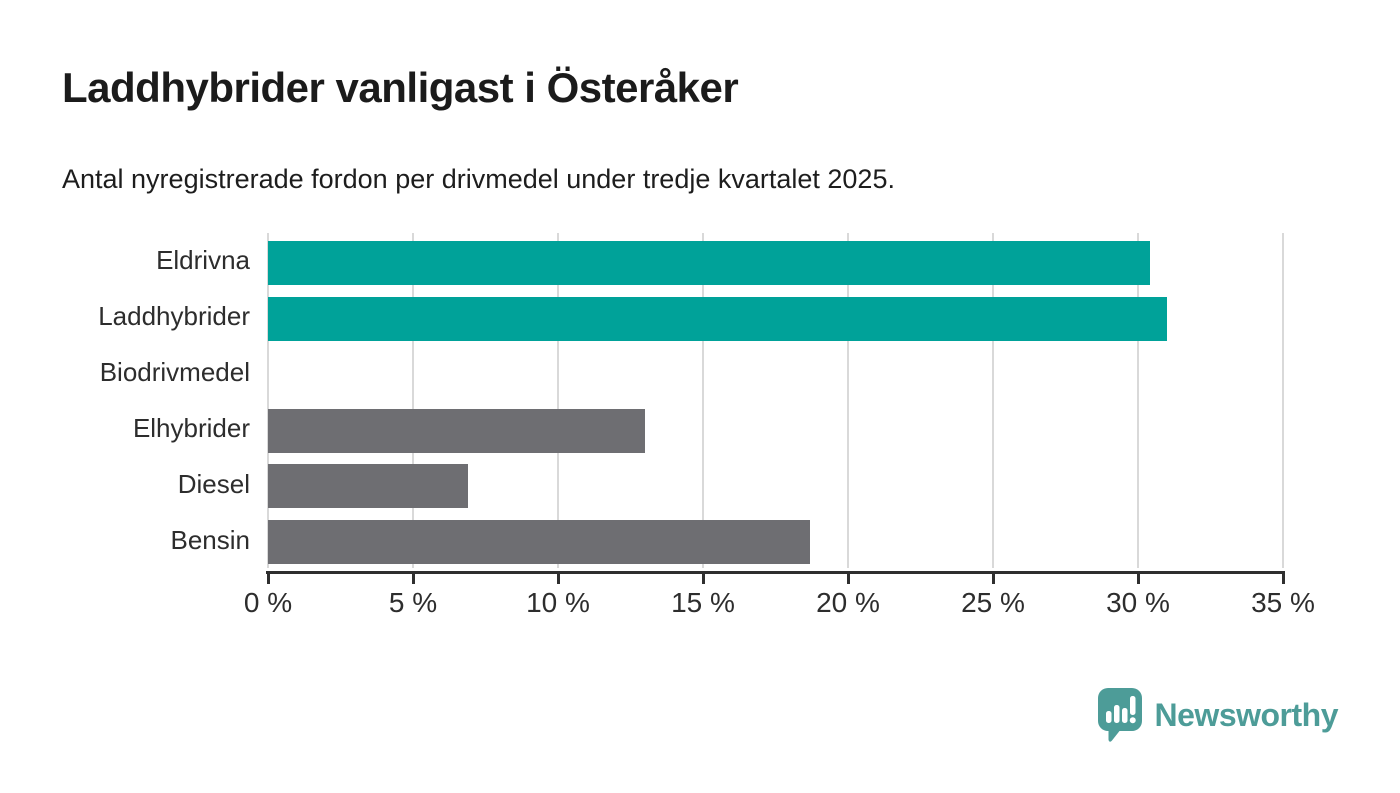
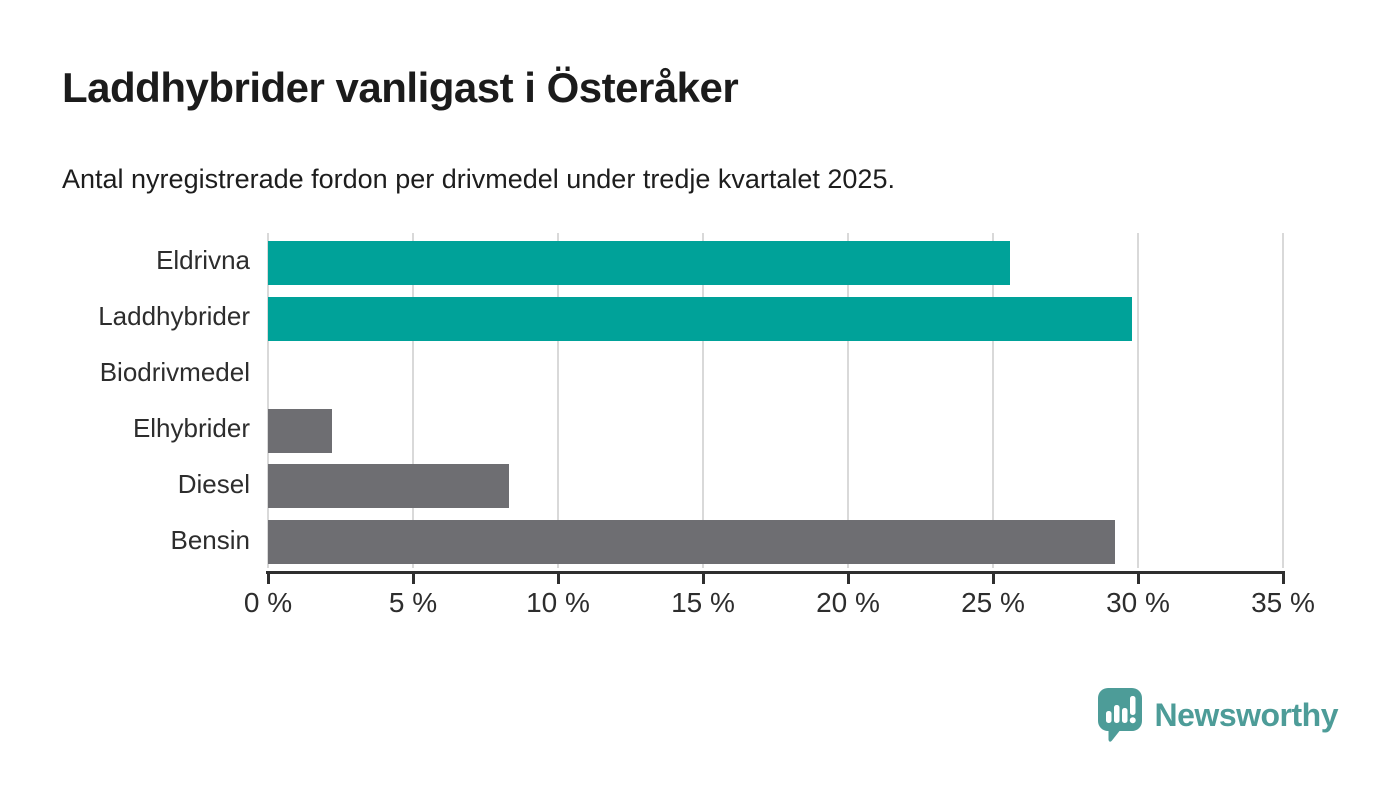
Eldrivna: 30.4% -> 25.6%
Laddhybrider: 31.0% -> 29.8%
Elhybrider: 13.0% -> 2.2%
Diesel: 6.9% -> 8.3%
Bensin: 18.7% -> 29.2%
